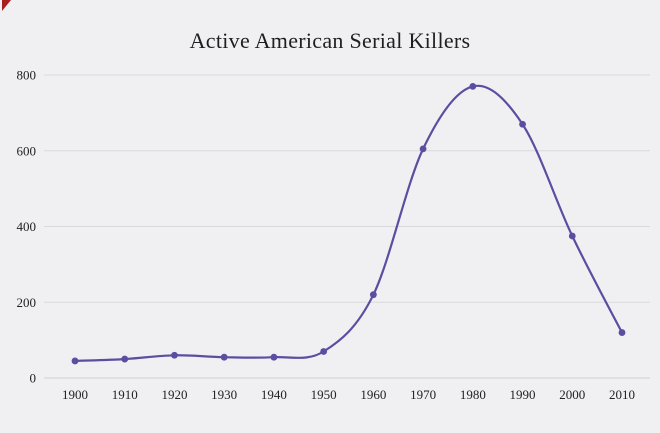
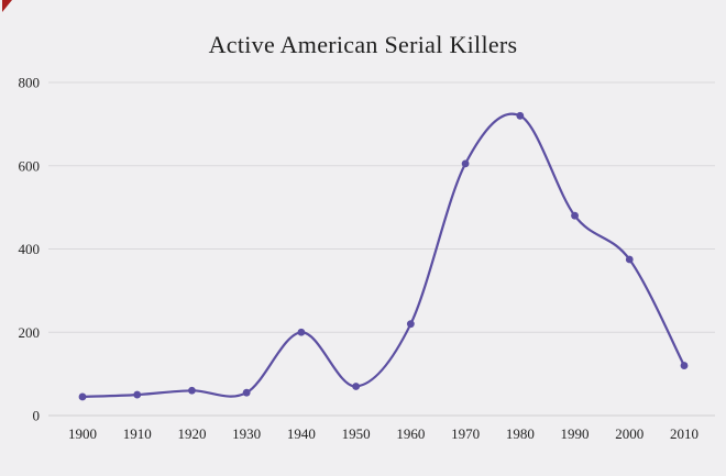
1940: 60 -> 200
1980: 770 -> 720
1990: 670 -> 480
